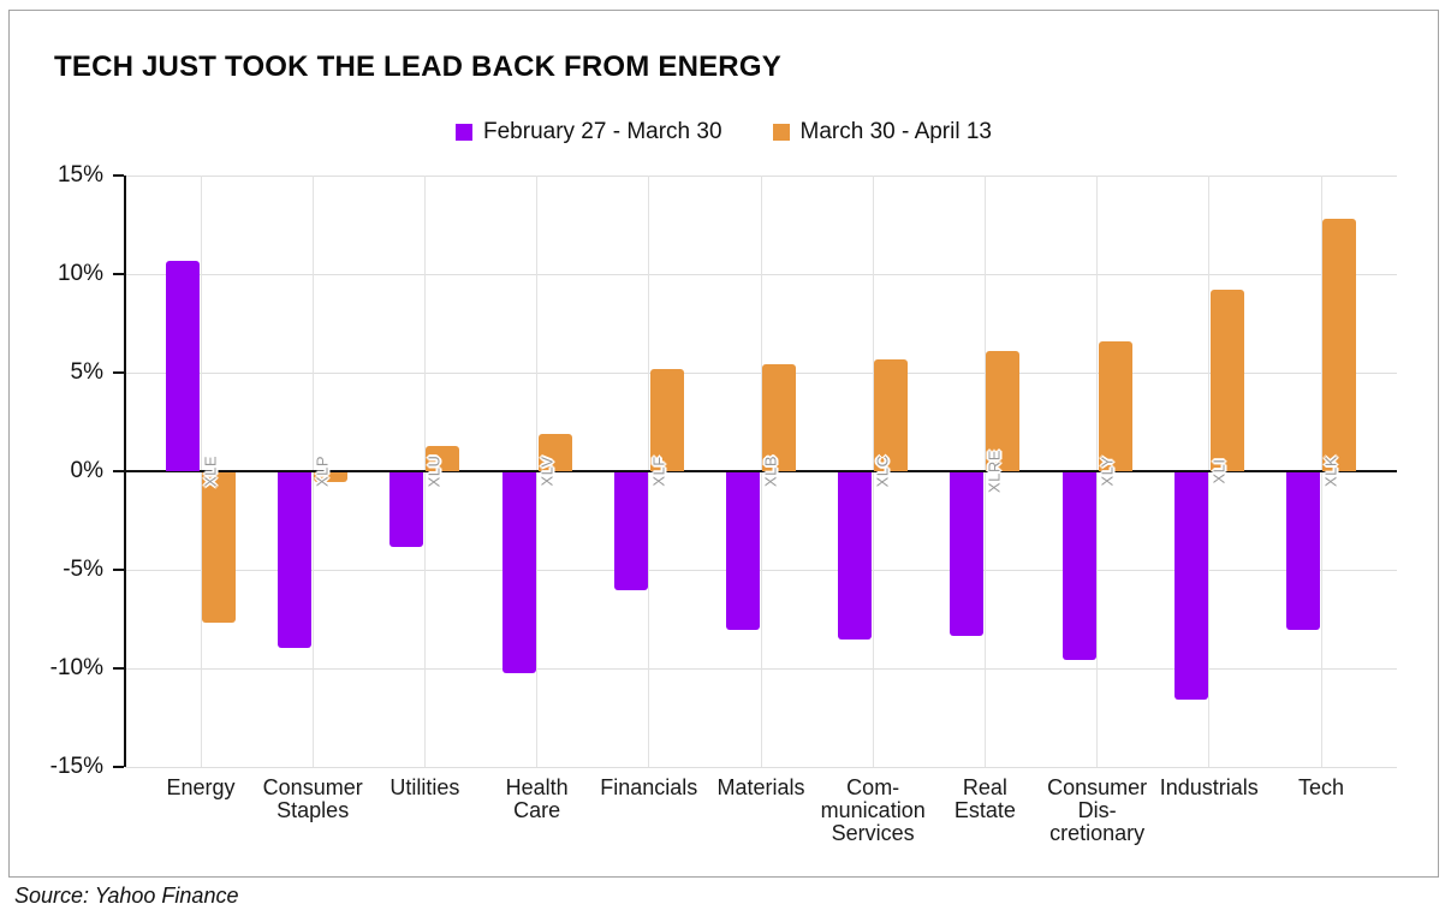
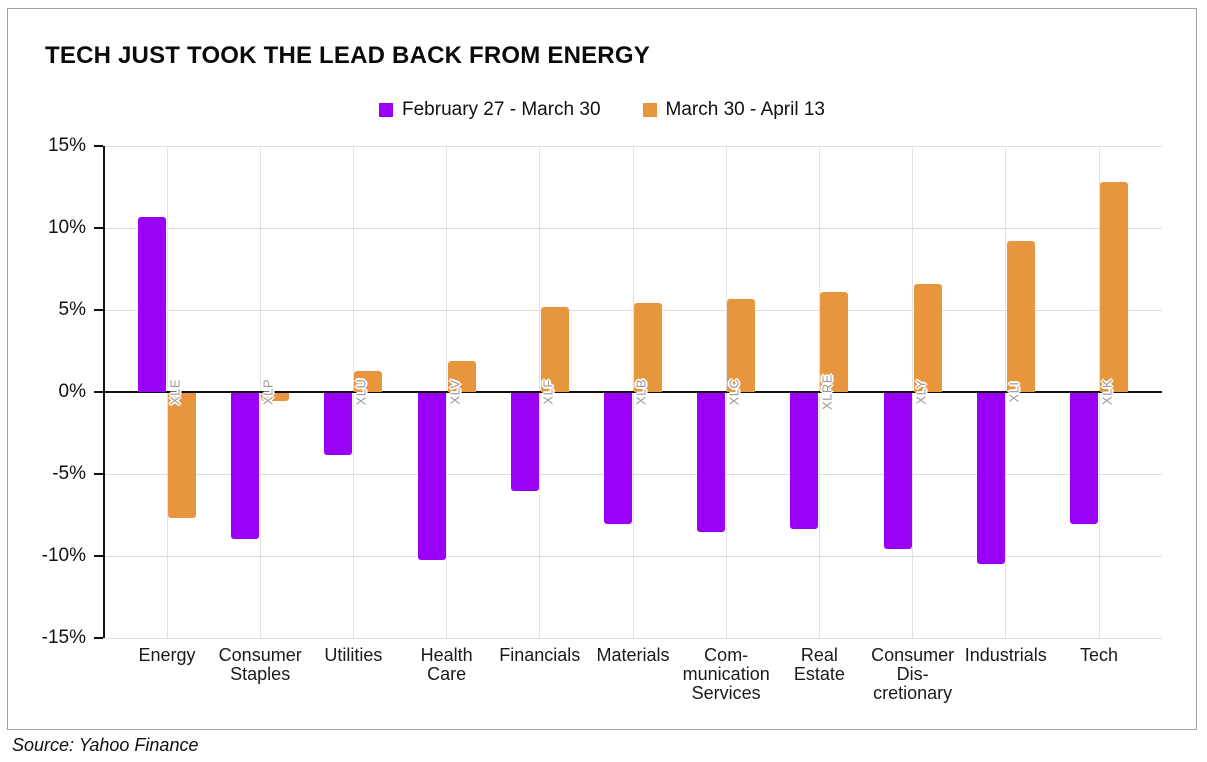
February 27 - March 30/Industrials: -11.5% -> -10.4%
